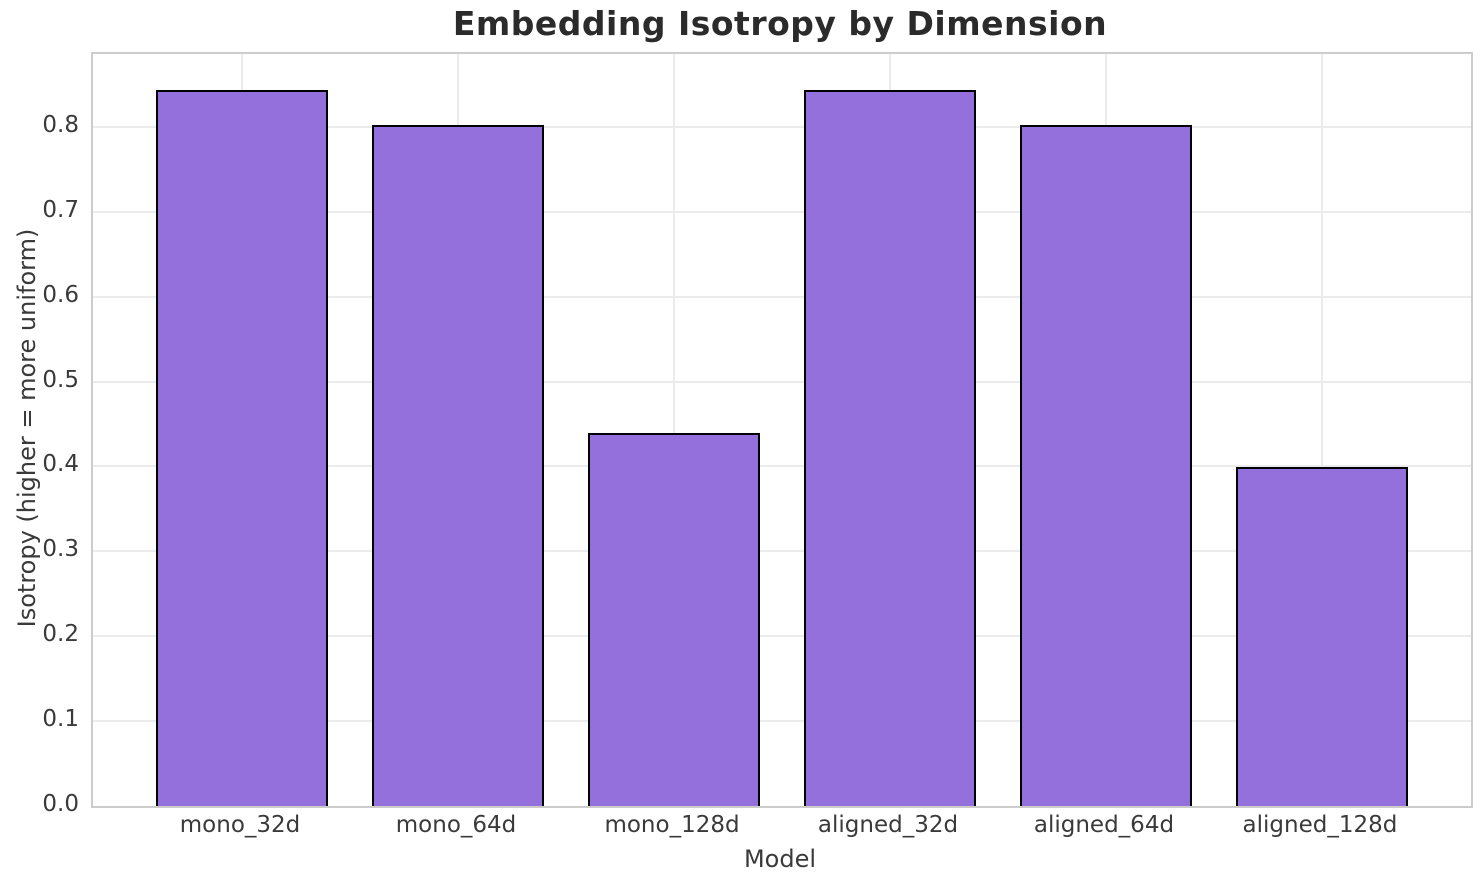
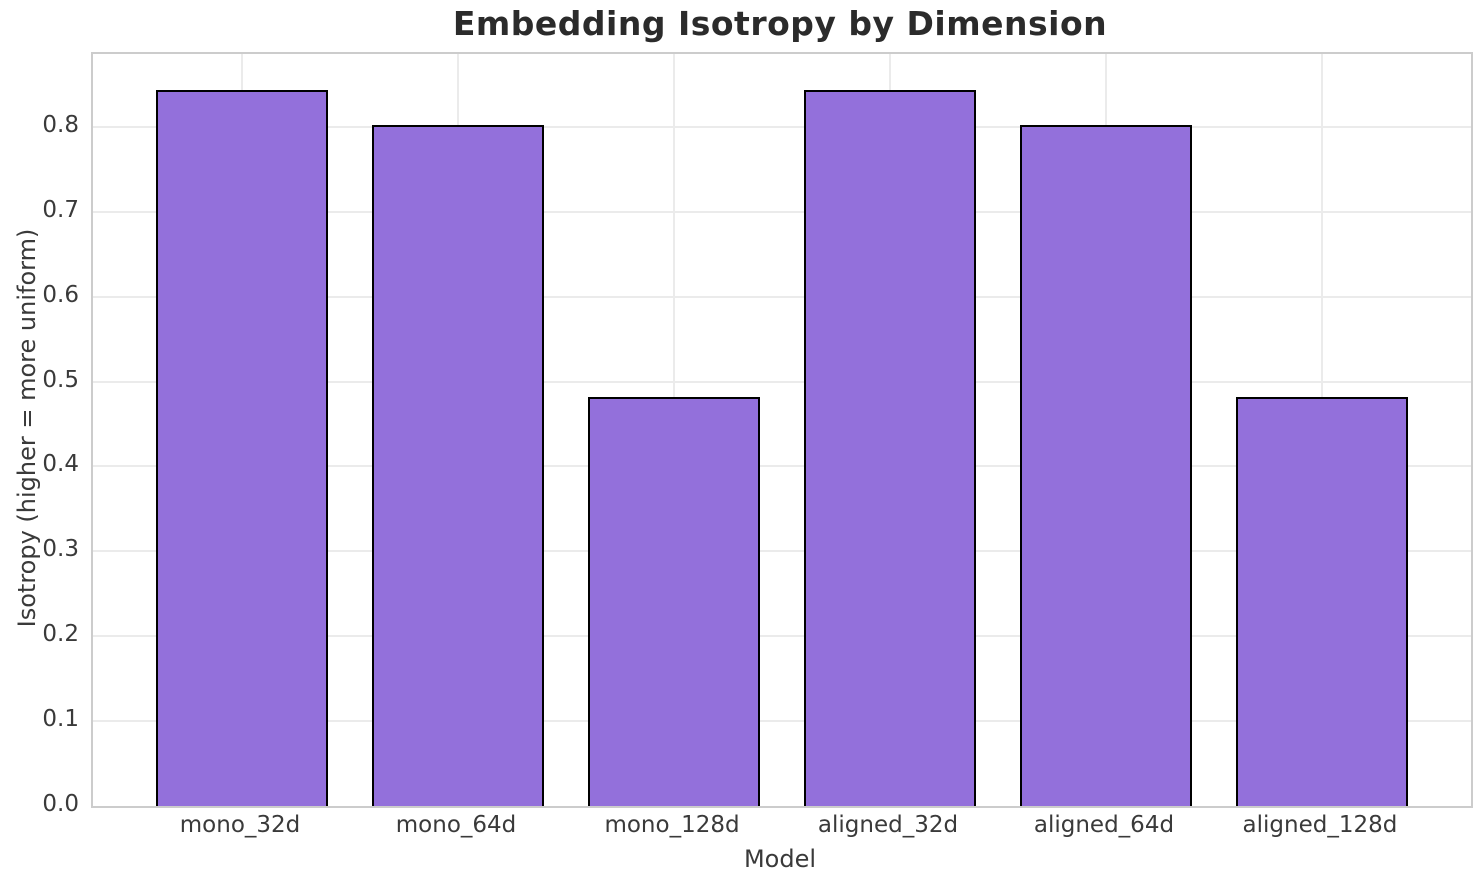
mono_128d: 0.44 -> 0.48
aligned_128d: 0.40 -> 0.48
